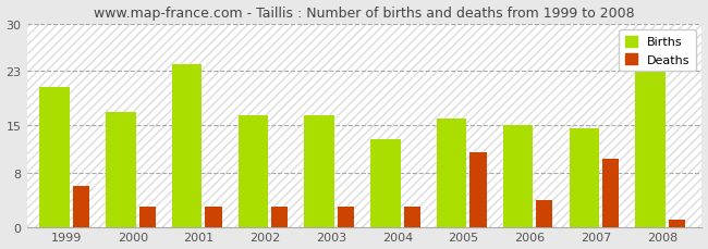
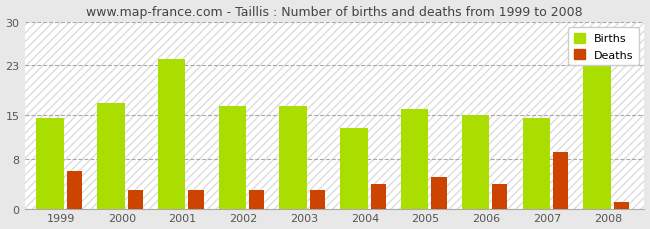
Births/1999: 20.6 -> 14.5
Deaths/2004: 3 -> 4
Deaths/2005: 11 -> 5
Deaths/2007: 10 -> 9
